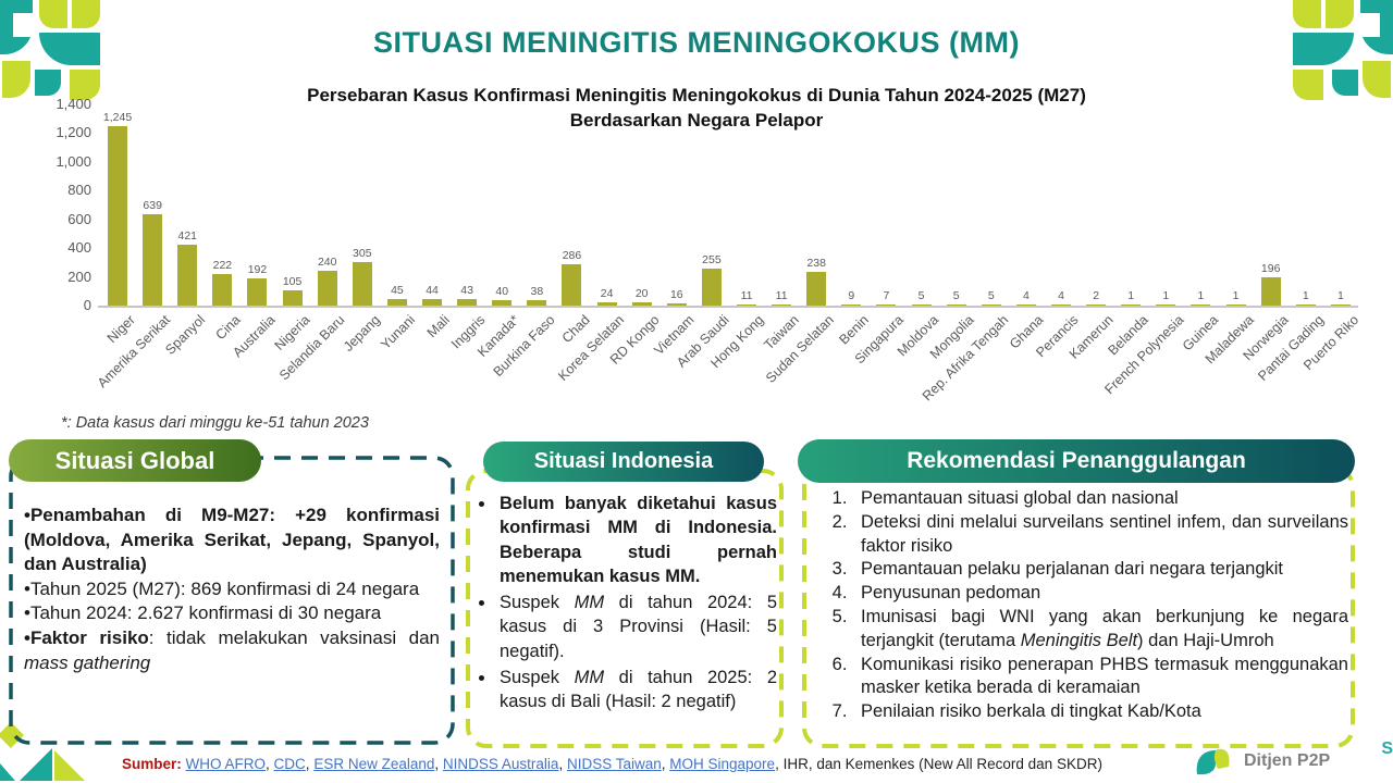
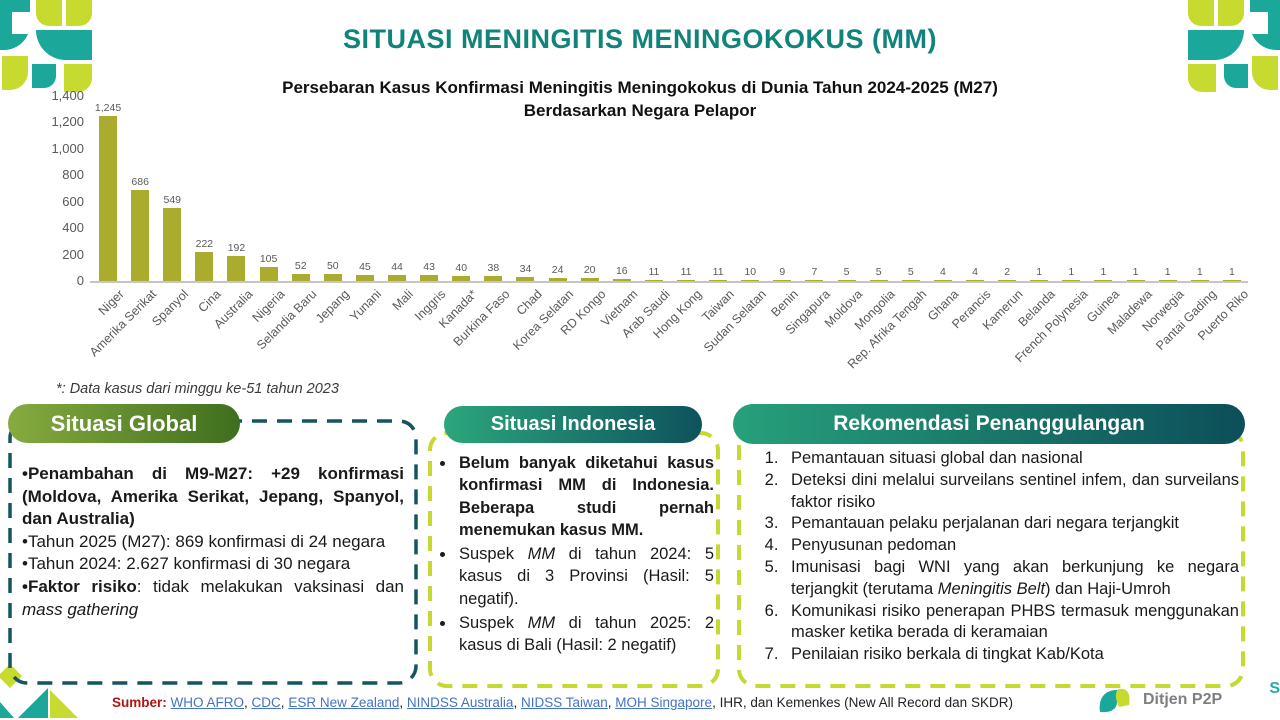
Amerika Serikat: 639 -> 686
Spanyol: 421 -> 549
Selandia Baru: 240 -> 52
Jepang: 305 -> 50
Chad: 286 -> 34
Arab Saudi: 255 -> 11
Sudan Selatan: 238 -> 10
Norwegia: 196 -> 1
